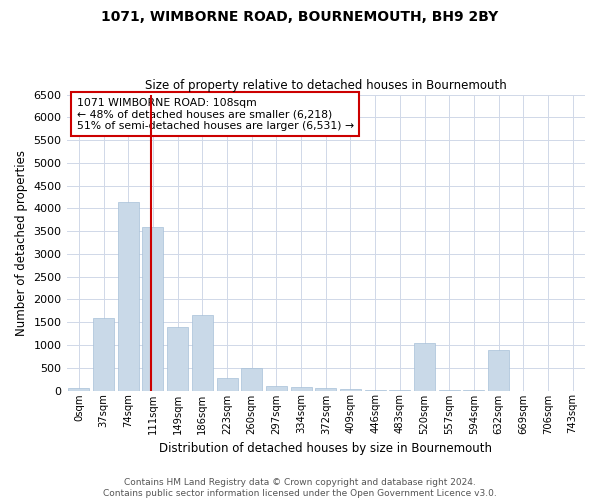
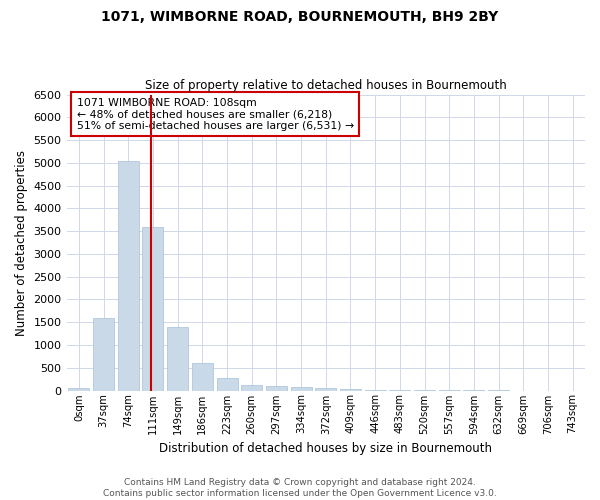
74sqm: 4150 -> 5050
186sqm: 1650 -> 600
260sqm: 500 -> 120
520sqm: 1050 -> 0
632sqm: 900 -> 0
